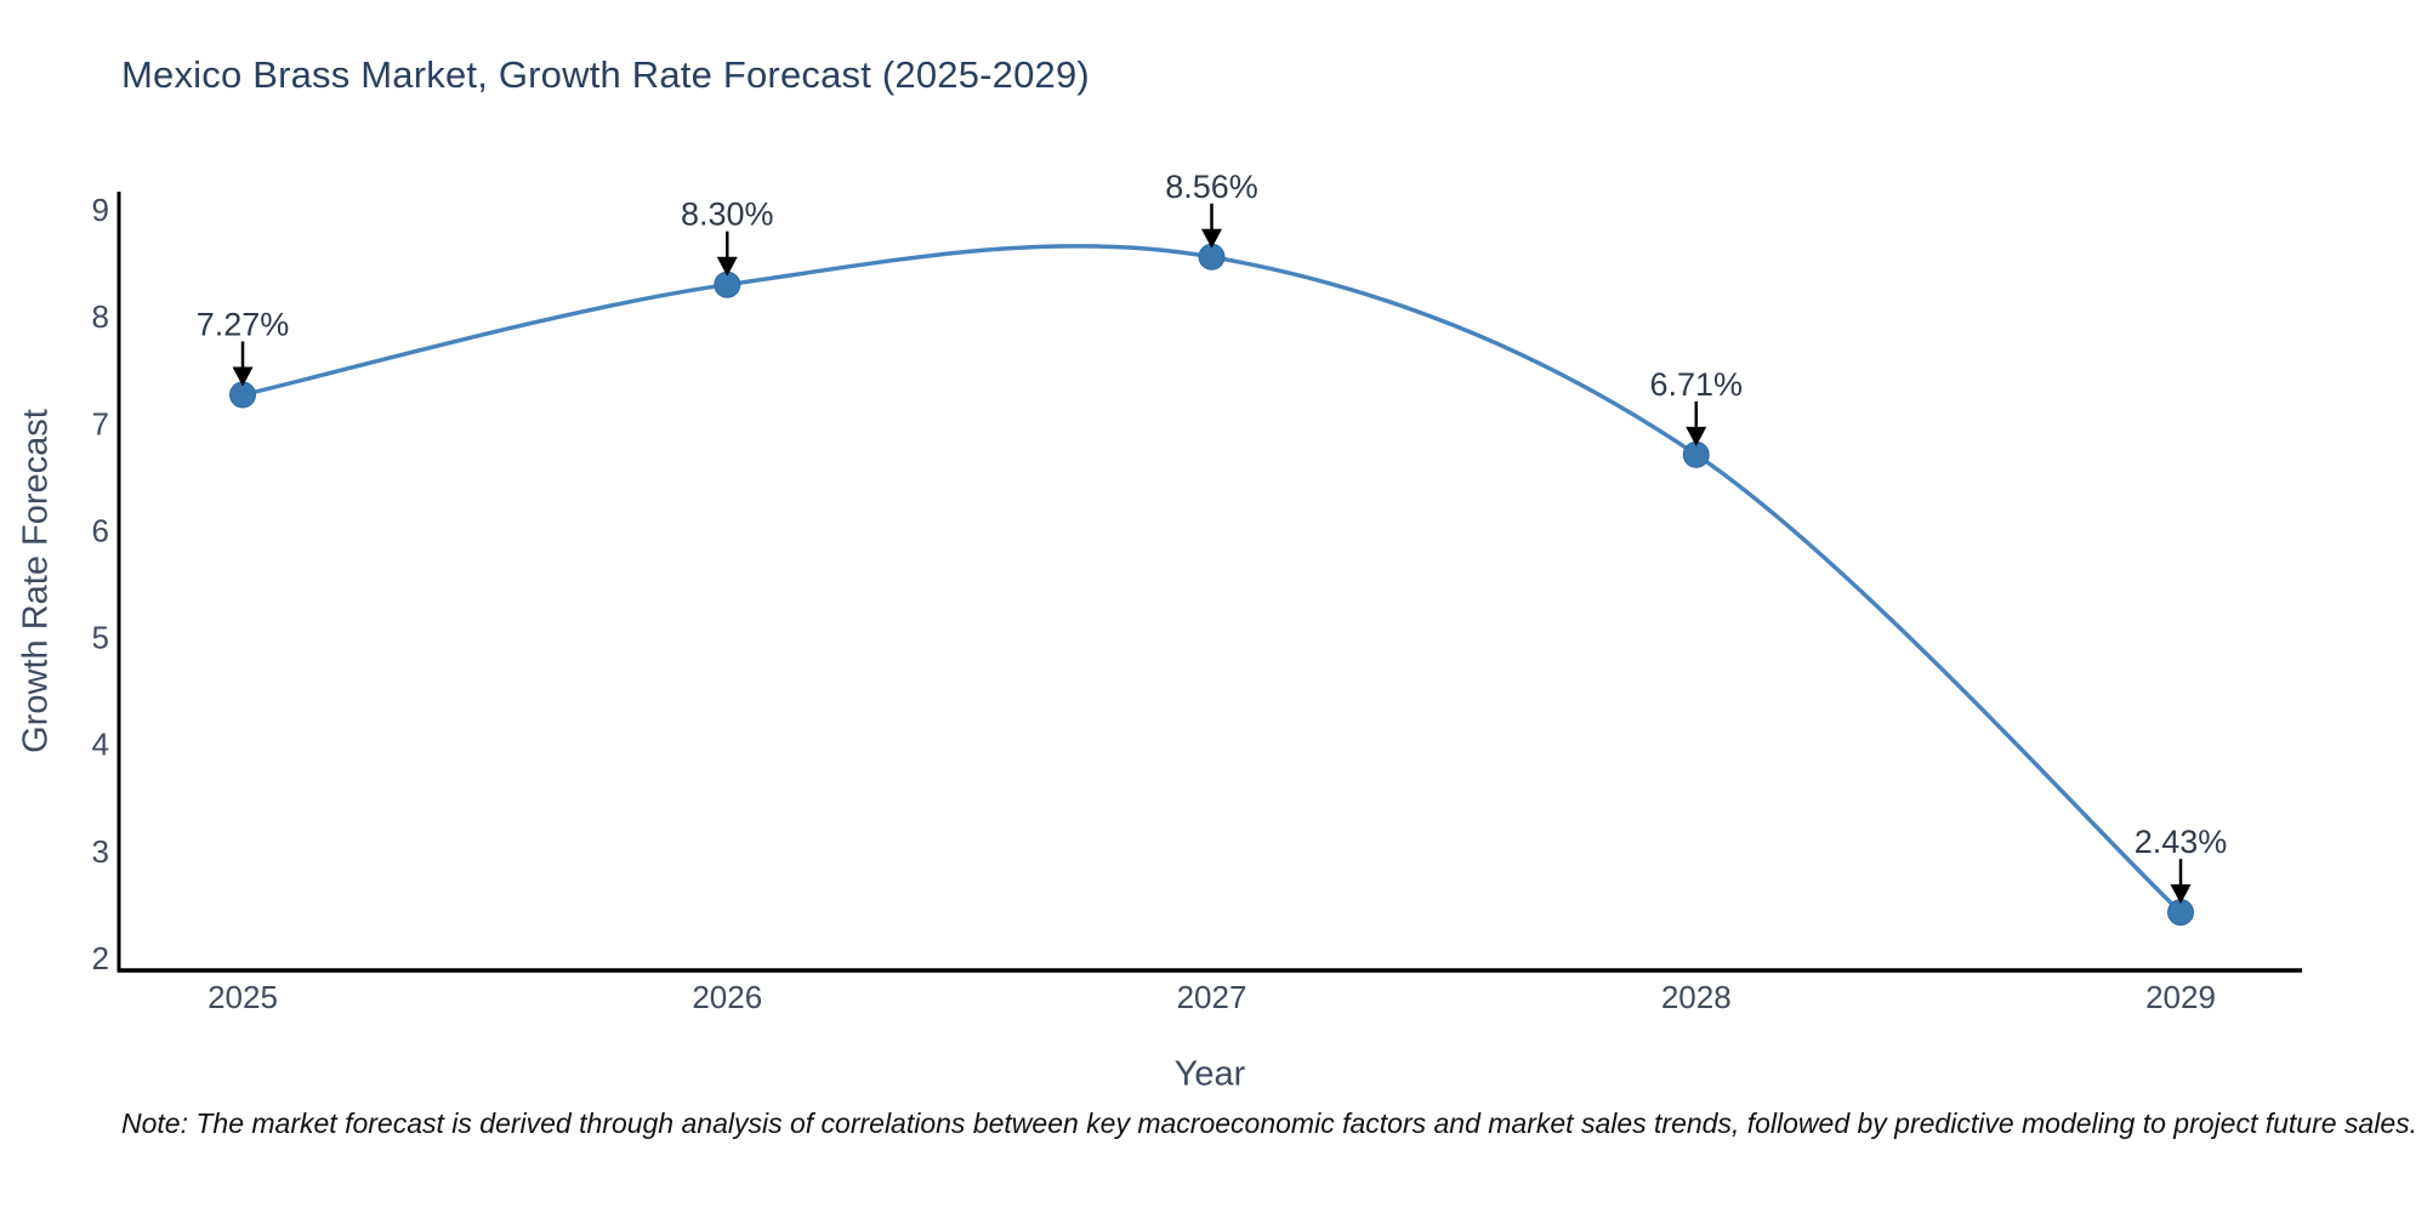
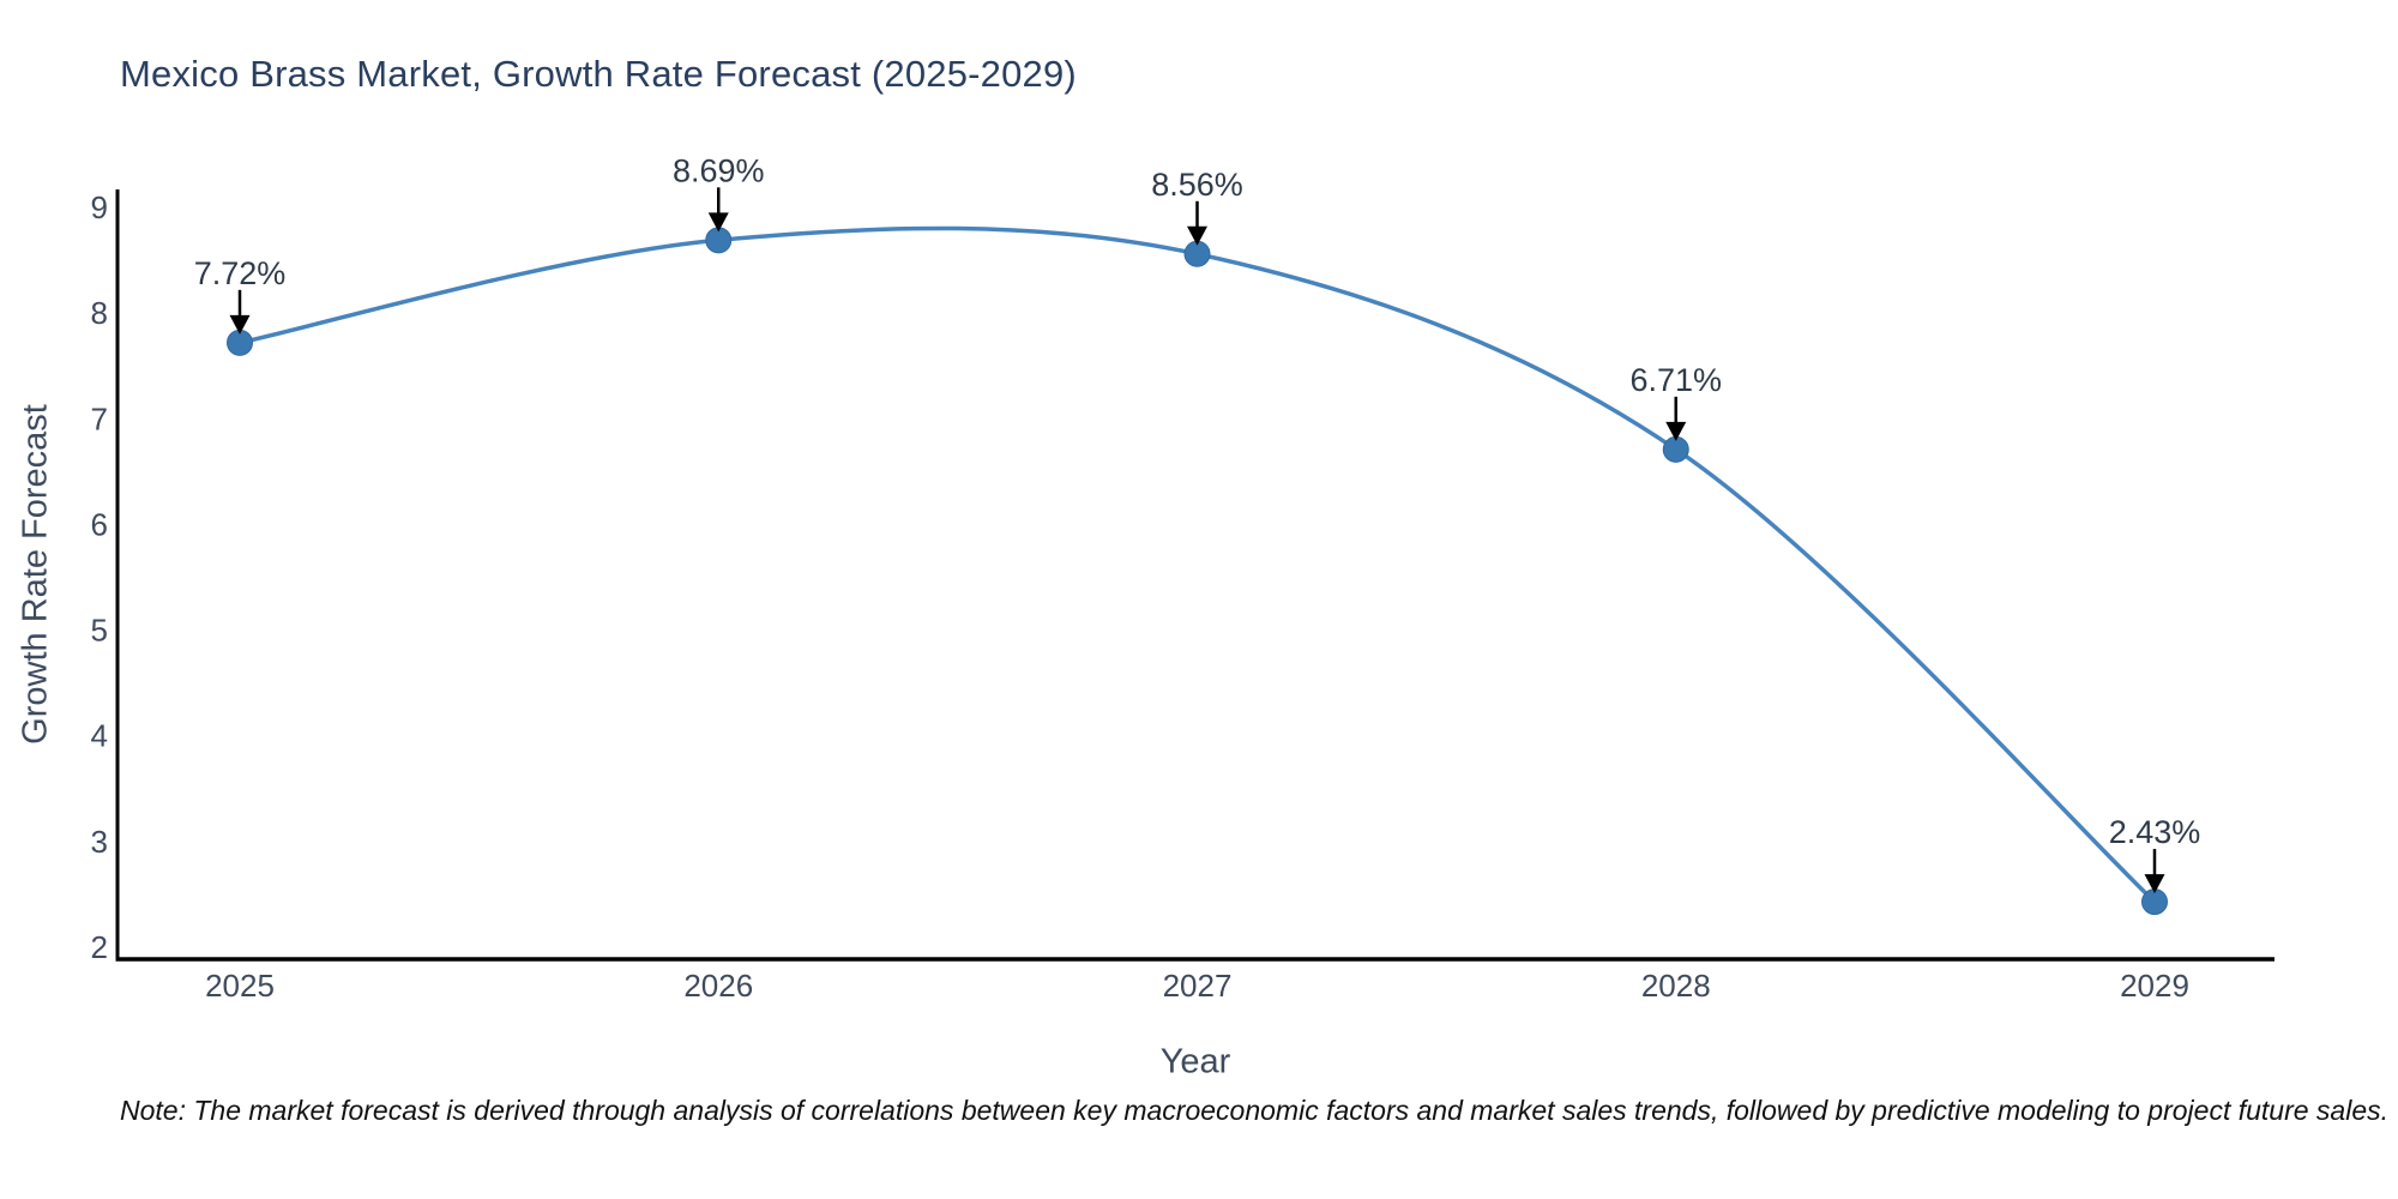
2025: 7.27% -> 7.72%
2026: 8.30% -> 8.69%
